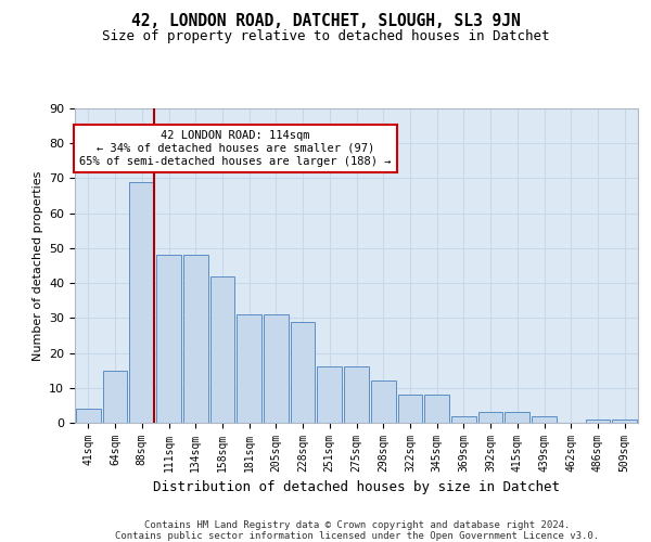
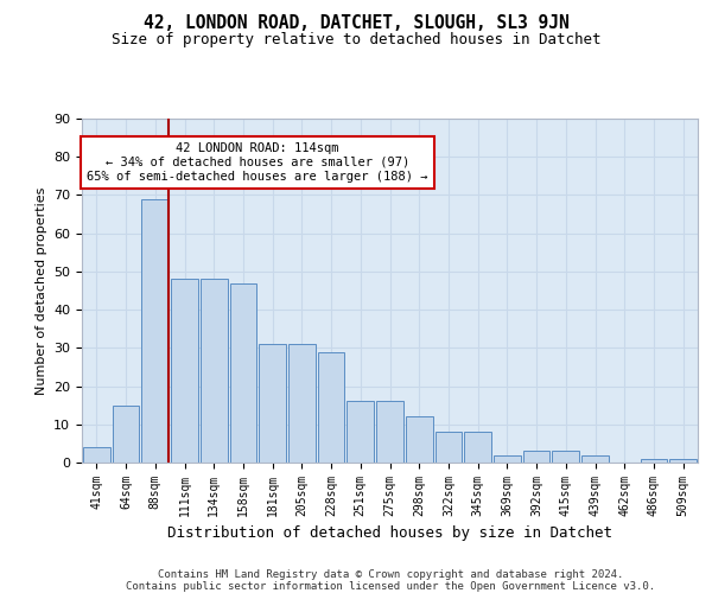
158sqm: 42 -> 47
